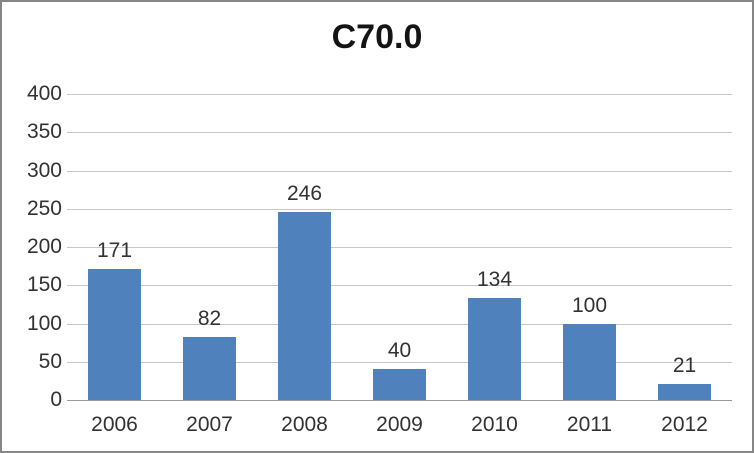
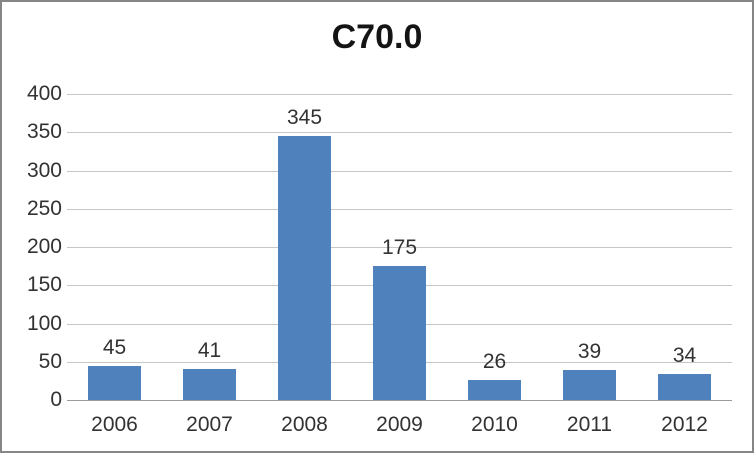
2006: 171 -> 45
2007: 82 -> 41
2008: 246 -> 345
2009: 40 -> 175
2010: 134 -> 26
2011: 100 -> 39
2012: 21 -> 34
